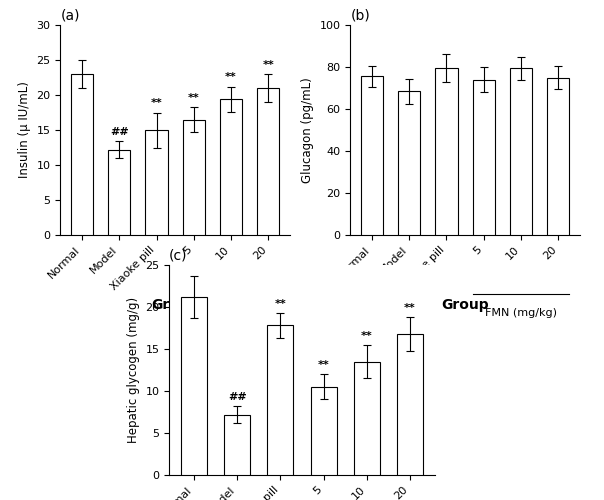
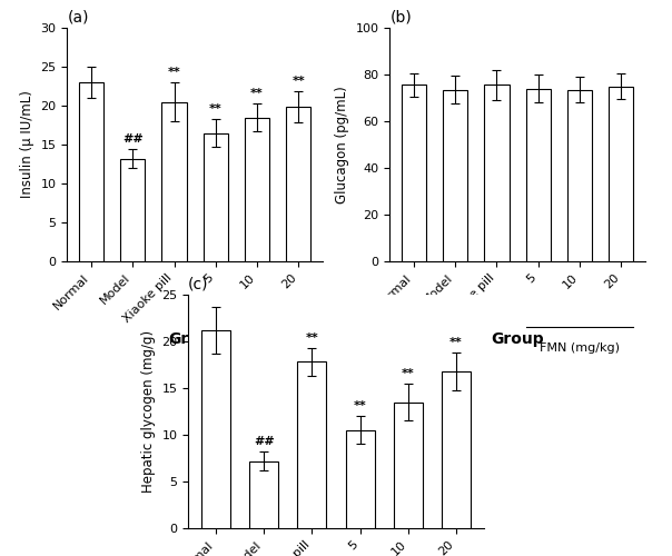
(a)/Model: 12.2 -> 13.2
(a)/Xiaoke pill: 15.0 -> 20.5
(a)/10: 19.4 -> 18.5
(a)/20: 21.0 -> 19.8
(b)/Model: 68.5 -> 73.5
(b)/Xiaoke pill: 79.5 -> 75.5
(b)/10: 79.5 -> 73.5
